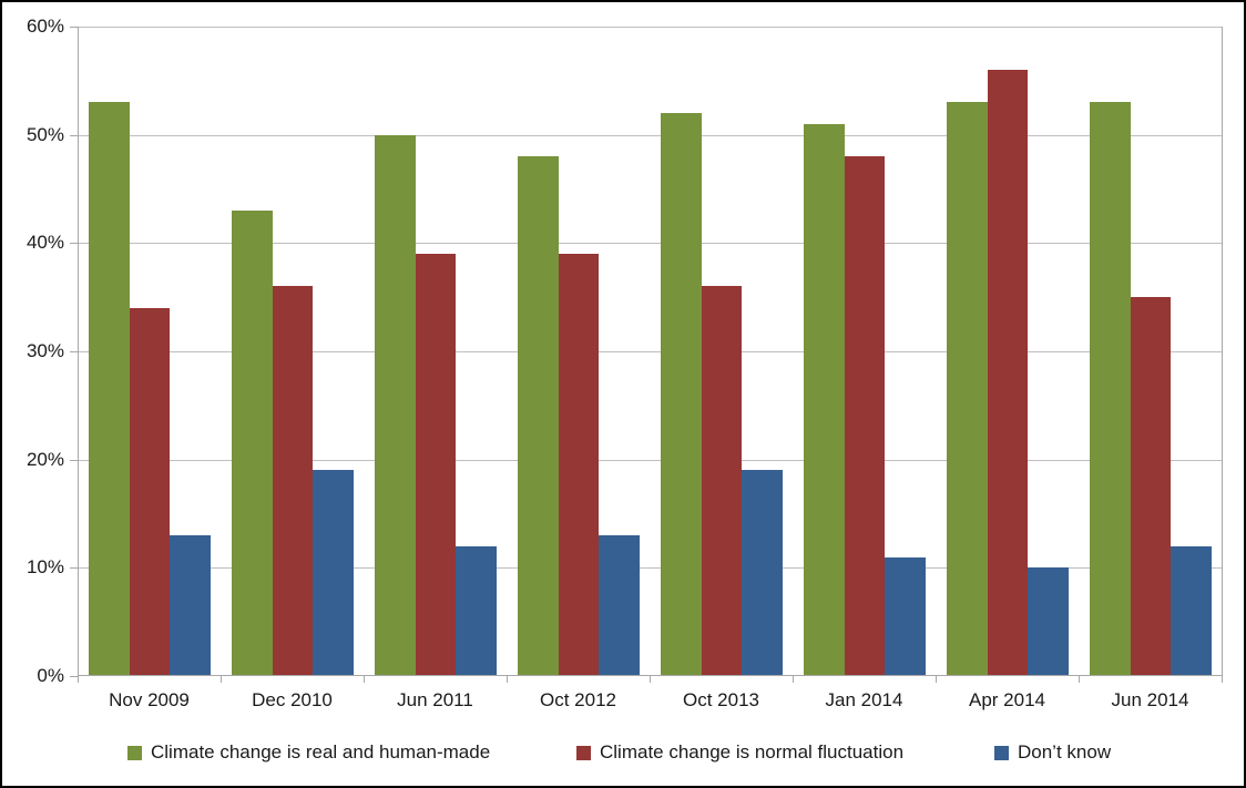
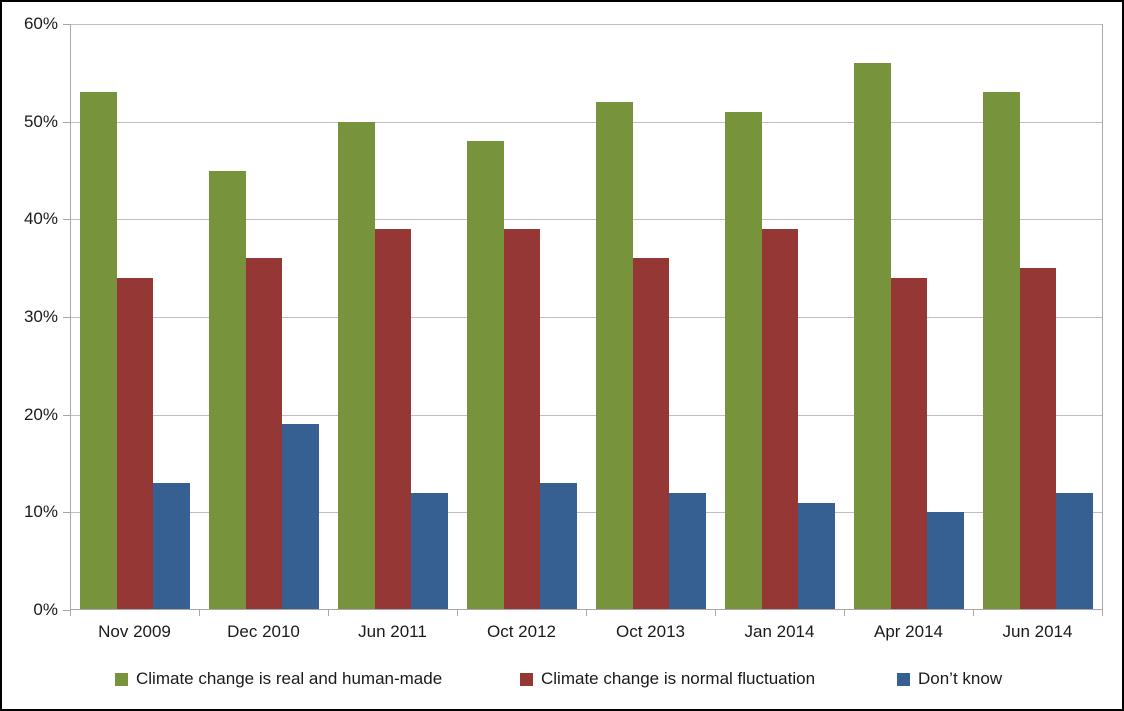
Climate change is real and human-made/Dec 2010: 43% -> 45%
Don’t know/Oct 2013: 19% -> 12%
Climate change is normal fluctuation/Jan 2014: 48% -> 39%
Climate change is real and human-made/Apr 2014: 53% -> 56%
Climate change is normal fluctuation/Apr 2014: 56% -> 34%
